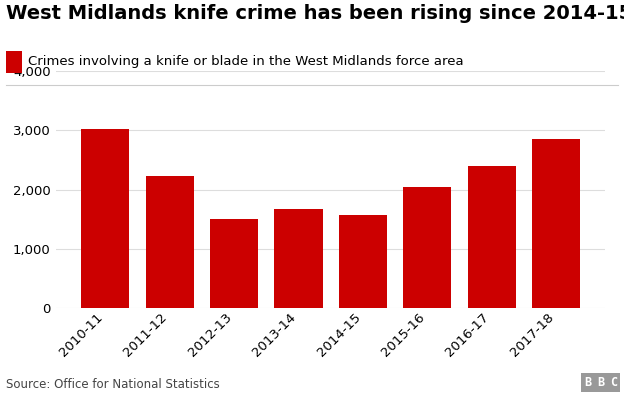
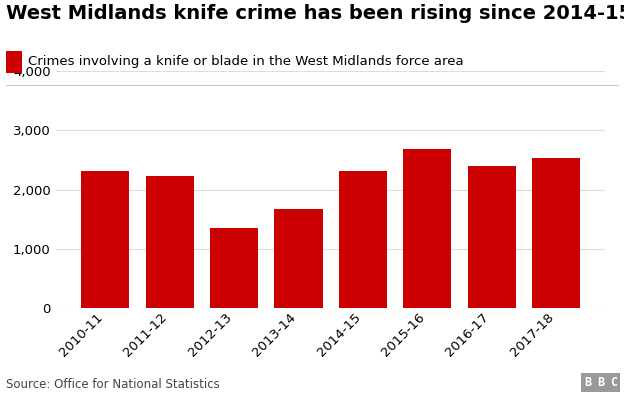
2010-11: 3,020 -> 2,320
2012-13: 1,510 -> 1,360
2014-15: 1,570 -> 2,320
2015-16: 2,050 -> 2,680
2017-18: 2,850 -> 2,540
